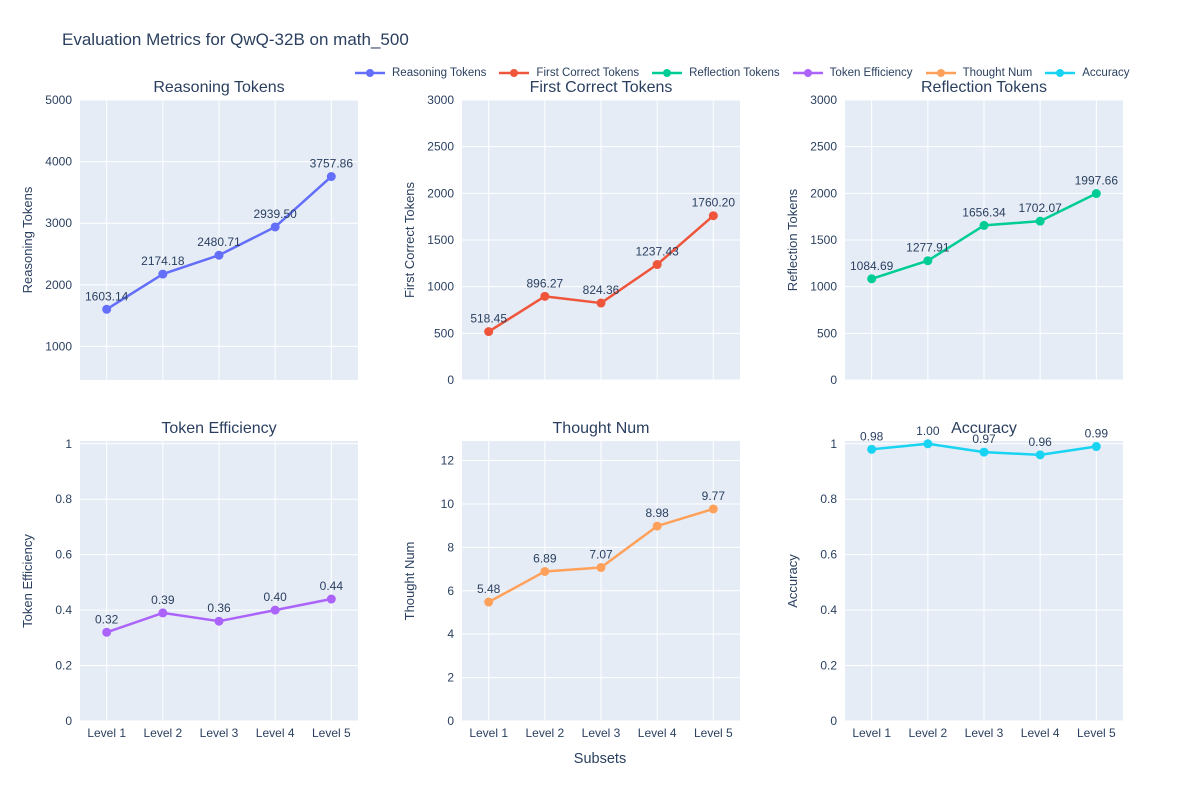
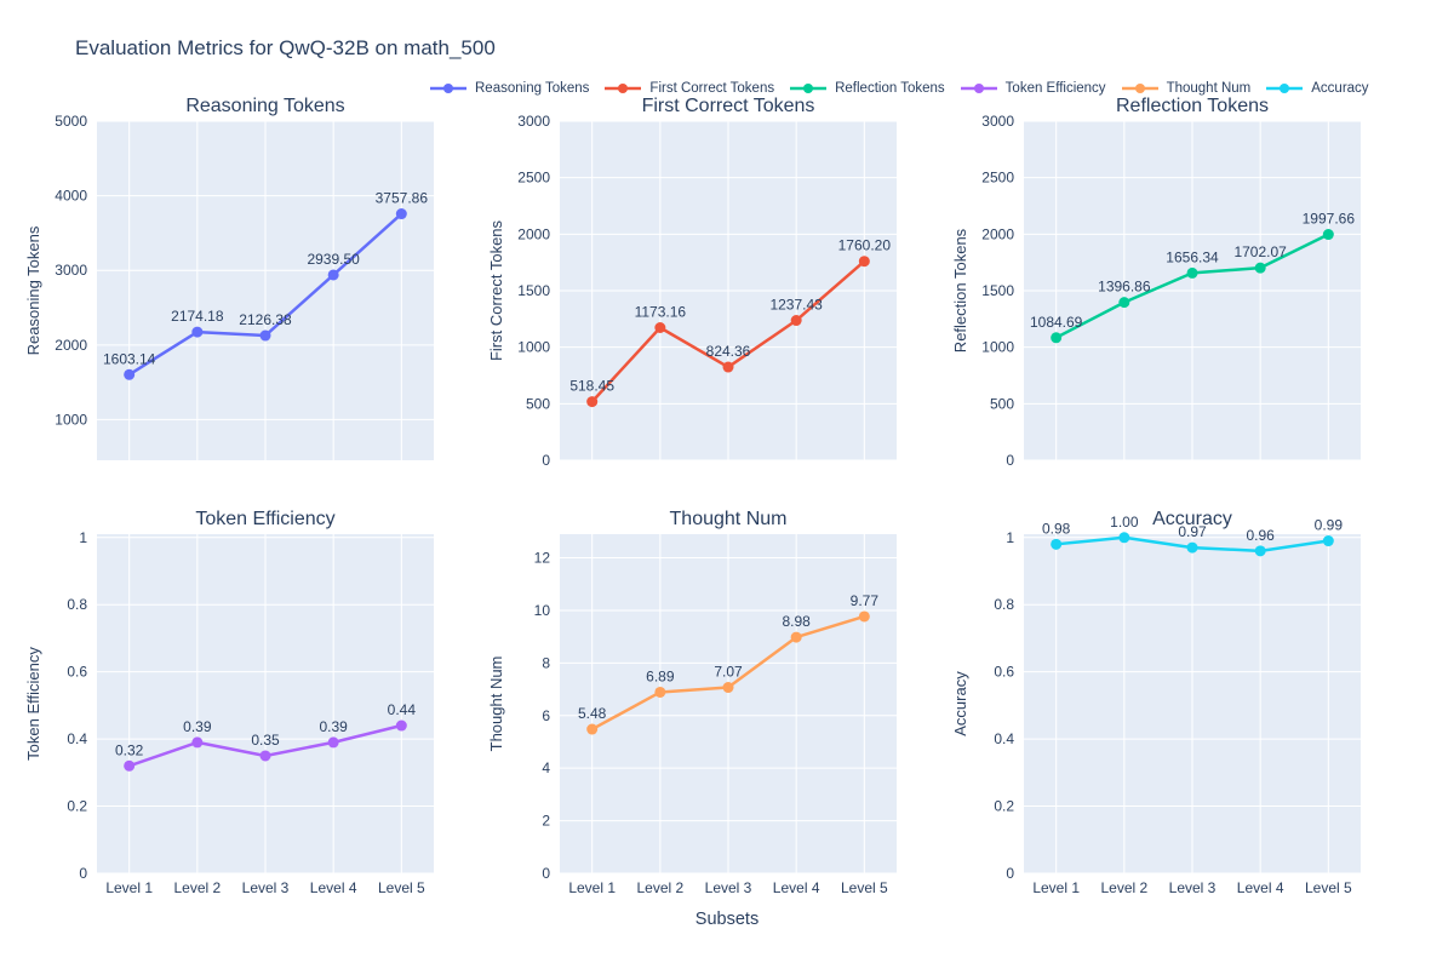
Reasoning Tokens/Level 3: 2480.71 -> 2126.38
First Correct Tokens/Level 2: 896.27 -> 1173.16
Reflection Tokens/Level 2: 1277.91 -> 1396.86
Token Efficiency/Level 3: 0.36 -> 0.35
Token Efficiency/Level 4: 0.40 -> 0.39
